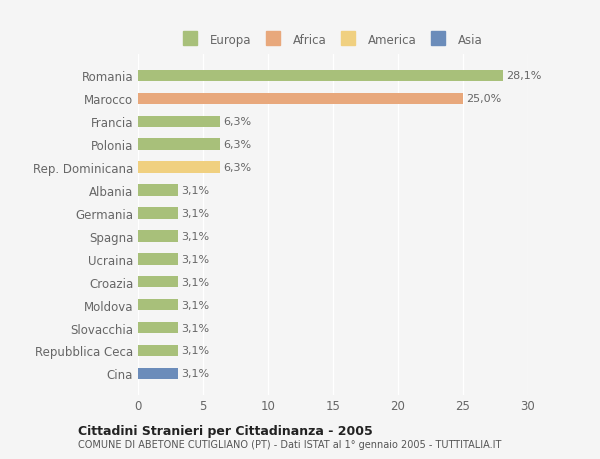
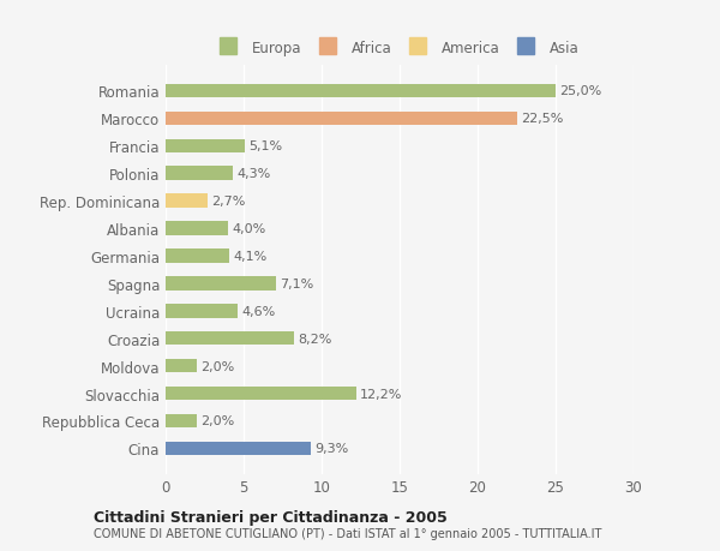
Romania: 28,1% -> 25,0%
Marocco: 25,0% -> 22,5%
Francia: 6,3% -> 5,1%
Polonia: 6,3% -> 4,3%
Rep. Dominicana: 6,3% -> 2,7%
Albania: 3,1% -> 4,0%
Germania: 3,1% -> 4,1%
Spagna: 3,1% -> 7,1%
Ucraina: 3,1% -> 4,6%
Croazia: 3,1% -> 8,2%
Moldova: 3,1% -> 2,0%
Slovacchia: 3,1% -> 12,2%
Repubblica Ceca: 3,1% -> 2,0%
Cina: 3,1% -> 9,3%
